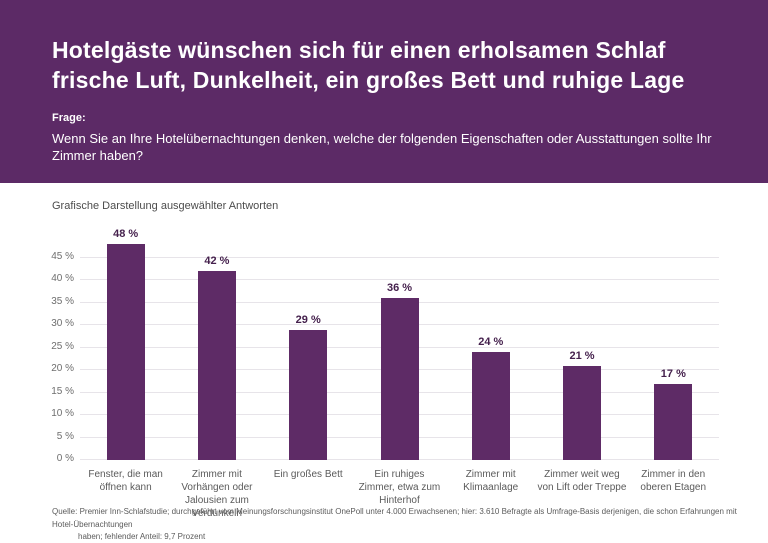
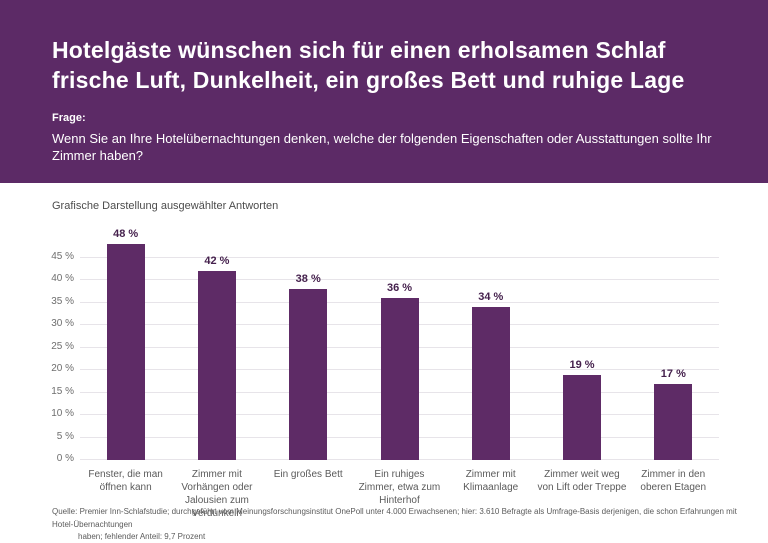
Ein großes Bett: 29 -> 38
Zimmer mit Klimaanlage: 24 -> 34
Zimmer weit weg von Lift oder Treppe: 21 -> 19
